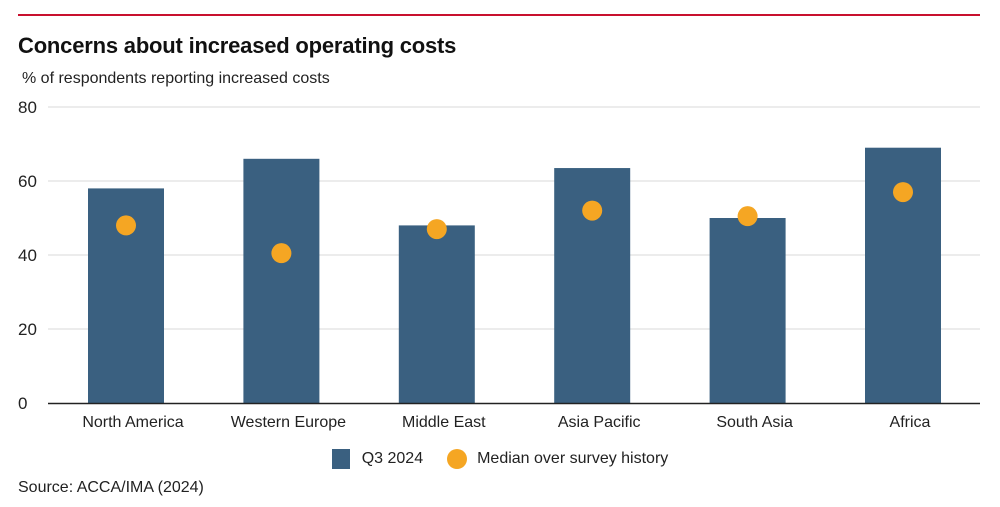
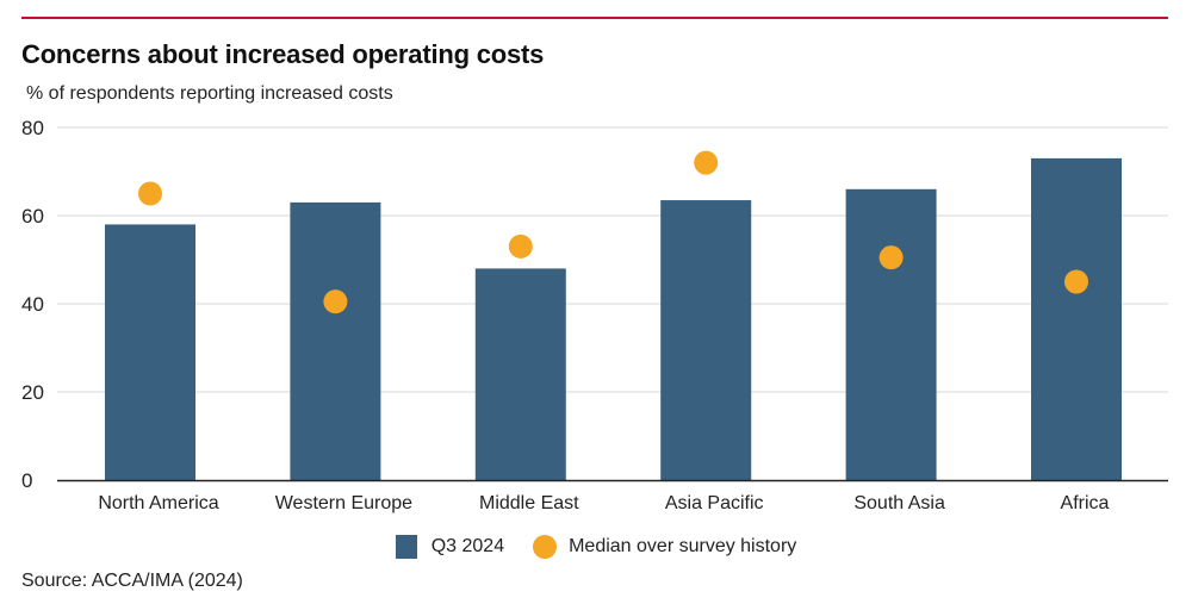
Median over survey history/North America: 48 -> 65
Q3 2024/Western Europe: 66 -> 63
Median over survey history/Middle East: 47 -> 53
Median over survey history/Asia Pacific: 52 -> 72
Q3 2024/South Asia: 50 -> 66
Q3 2024/Africa: 69 -> 73
Median over survey history/Africa: 57 -> 45
